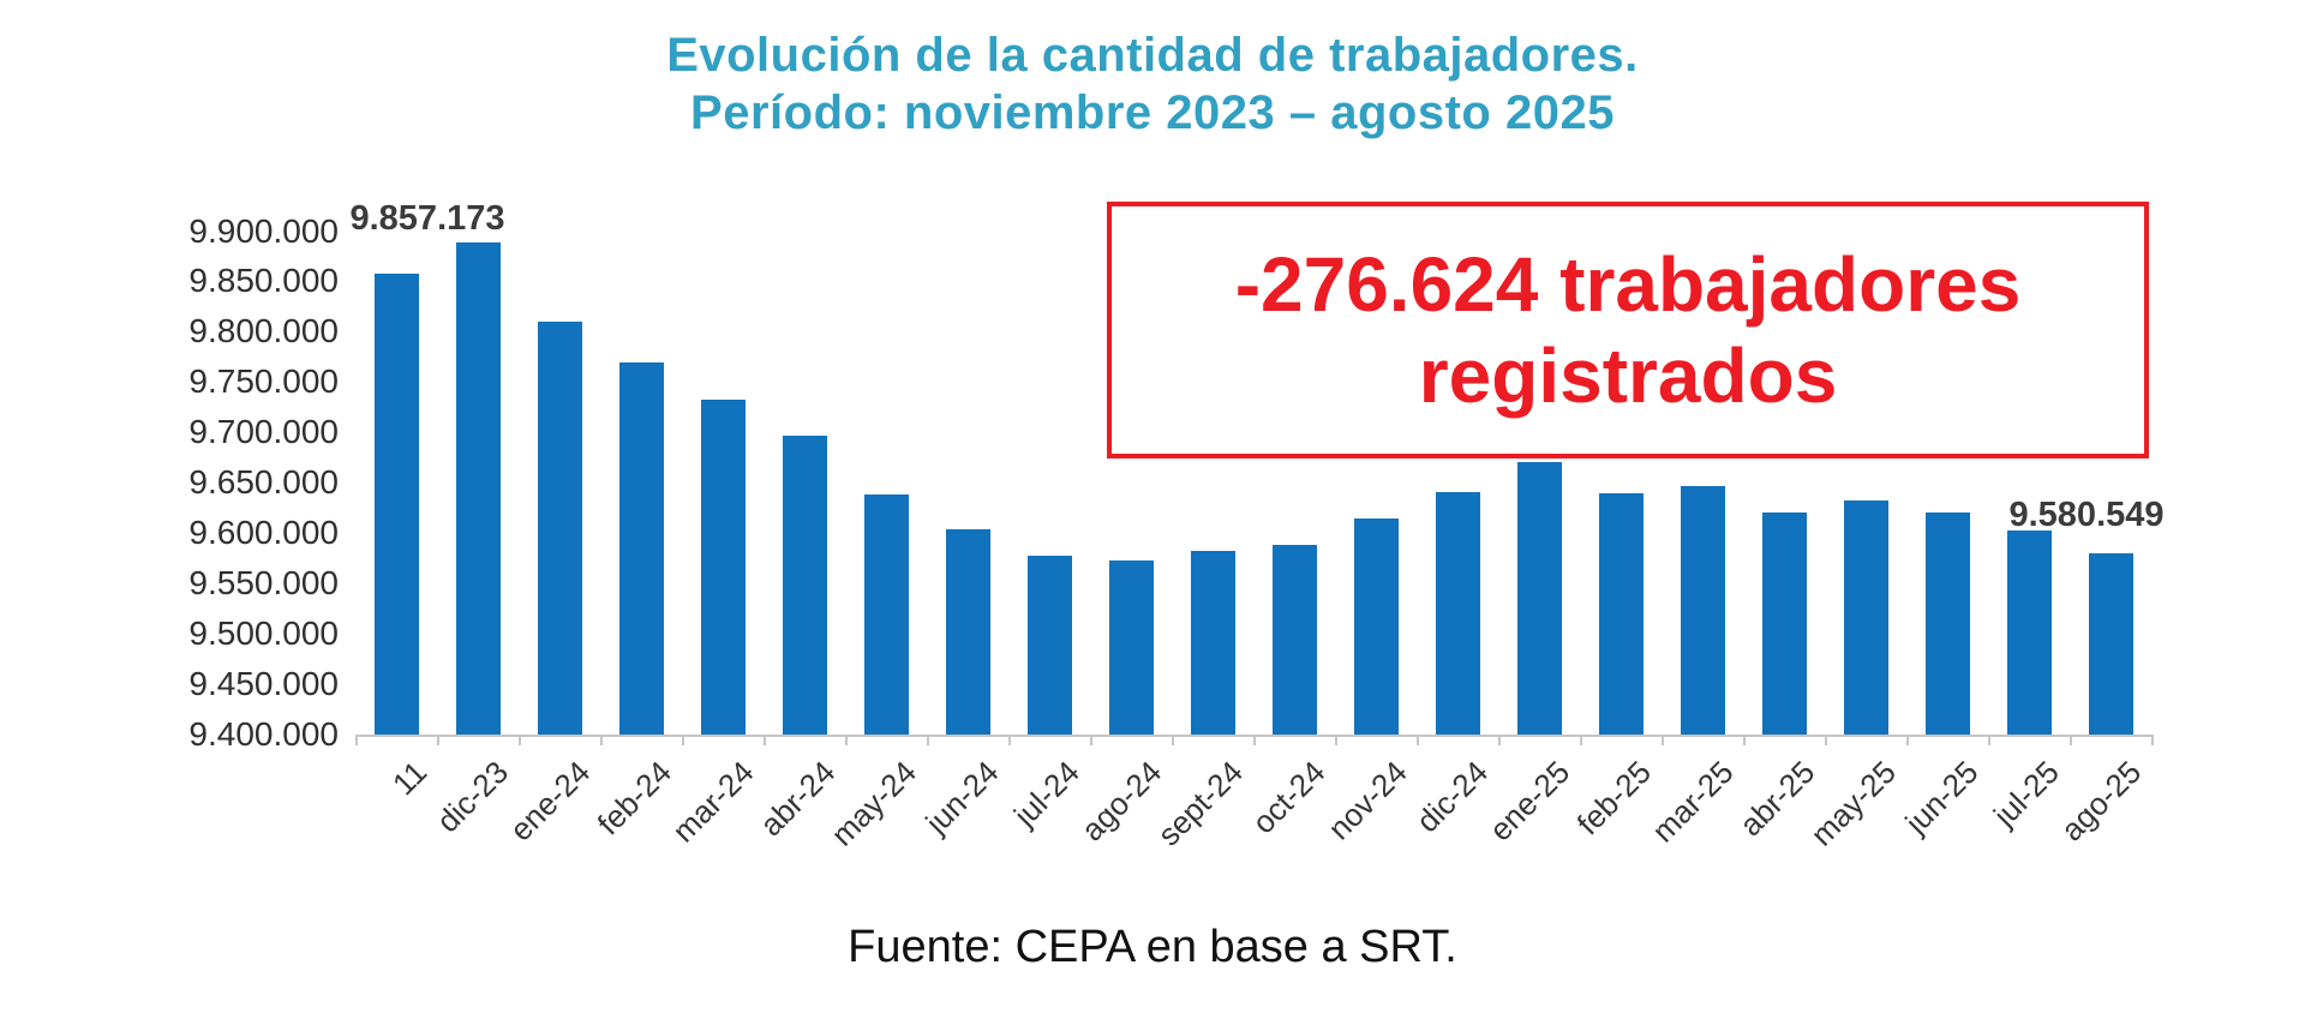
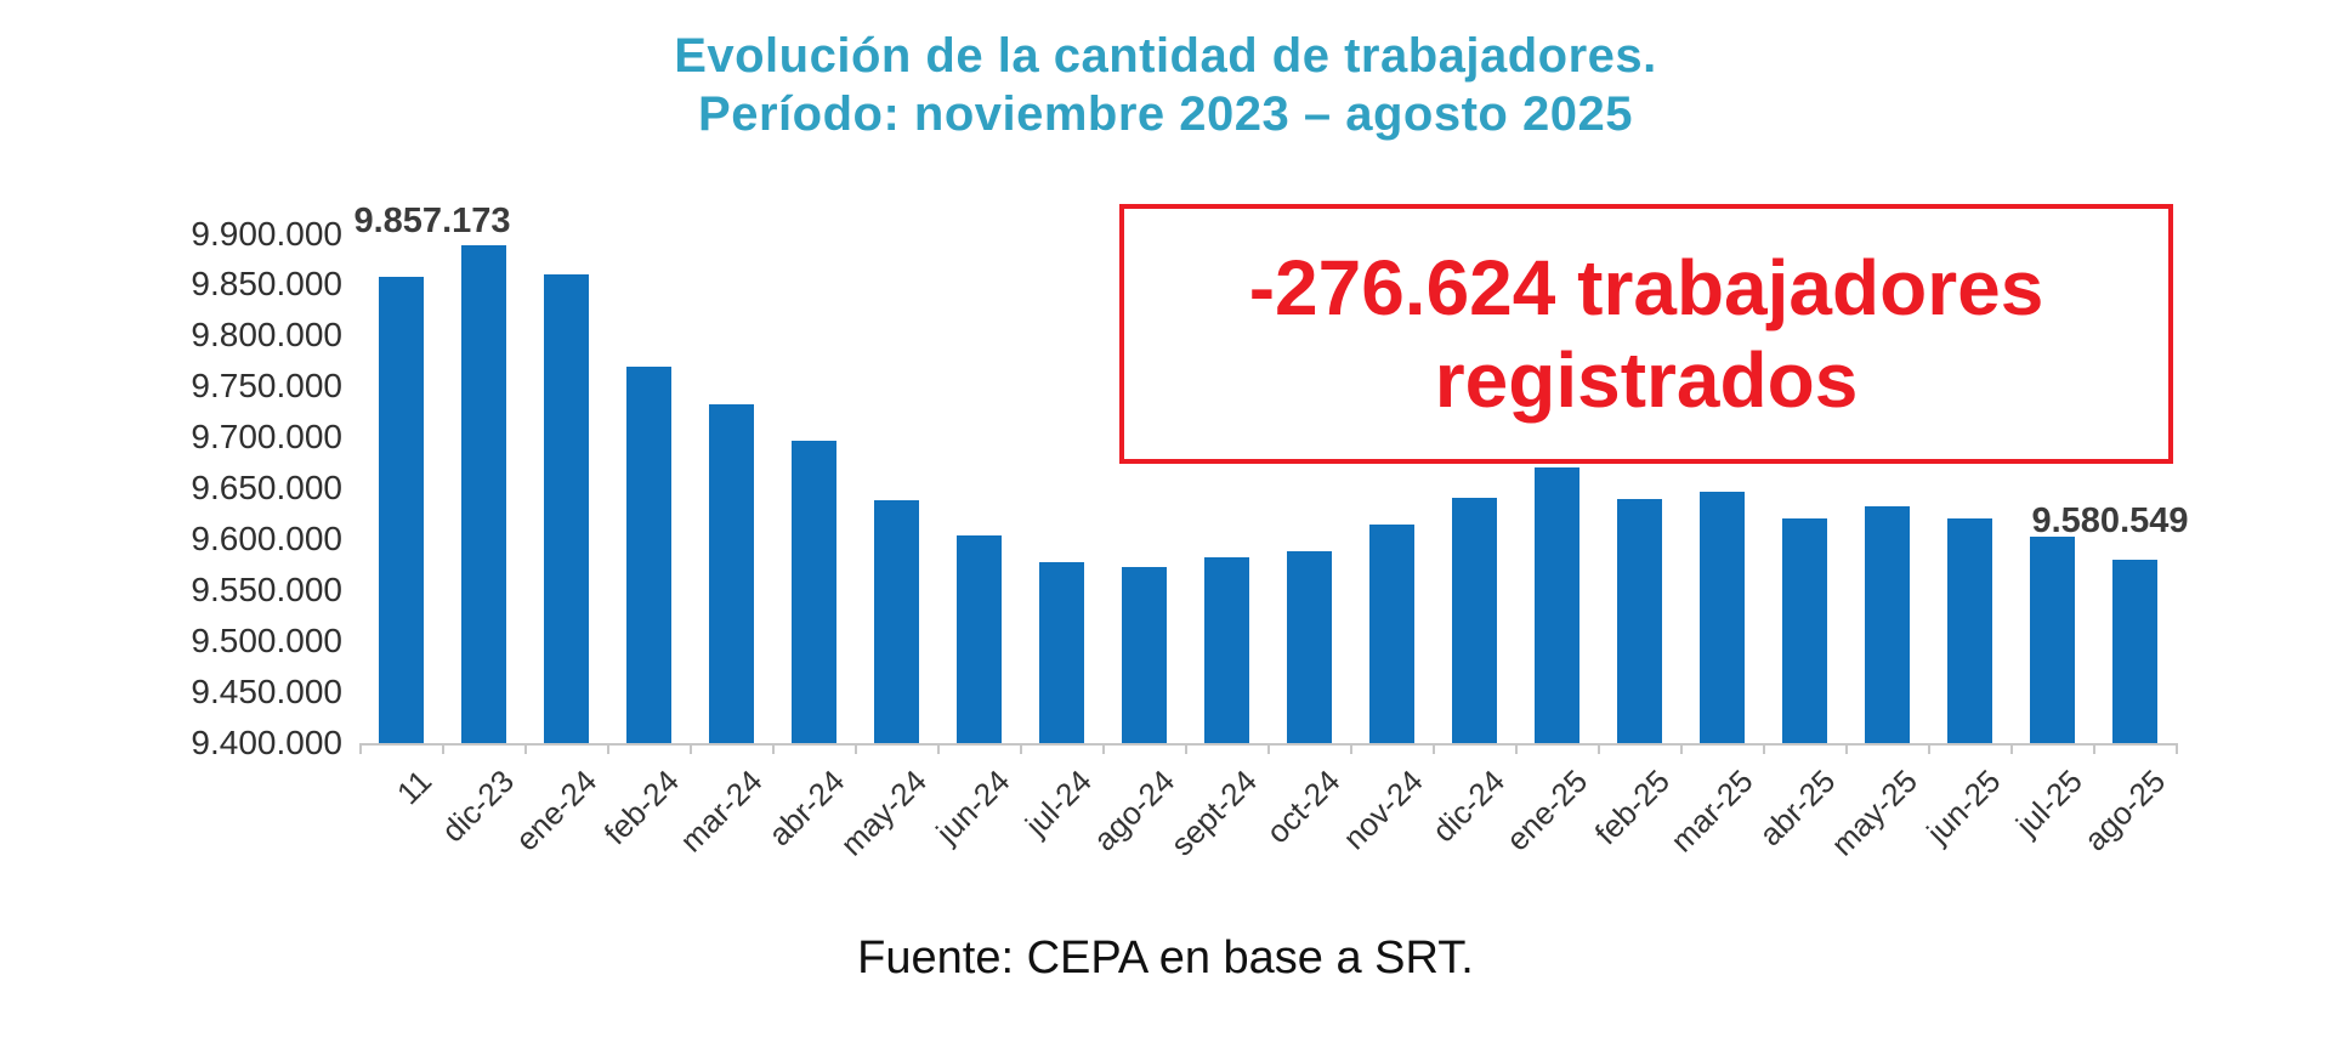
ene-24: 9810000 -> 9860000
